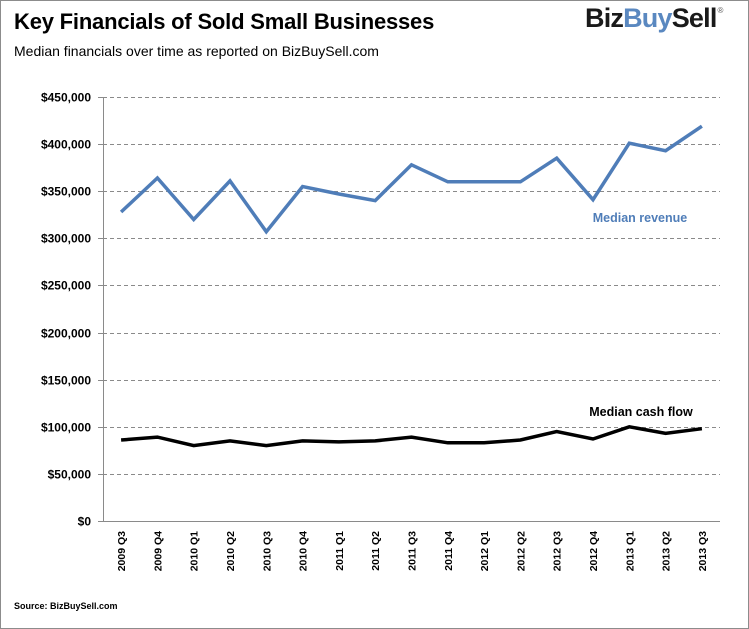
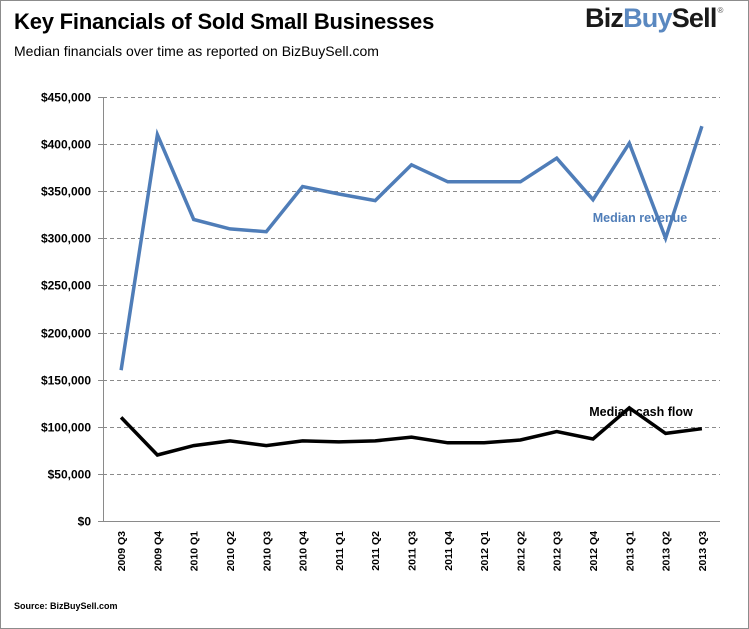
Median revenue/2009 Q3: $330000 -> $160000
Median cash flow/2009 Q3: $90000 -> $110000
Median revenue/2009 Q4: $360000 -> $410000
Median cash flow/2009 Q4: $90000 -> $70000
Median revenue/2010 Q2: $360000 -> $310000
Median cash flow/2013 Q1: $100000 -> $120000
Median revenue/2013 Q2: $390000 -> $300000
